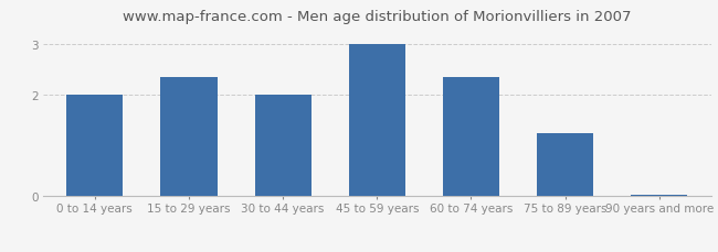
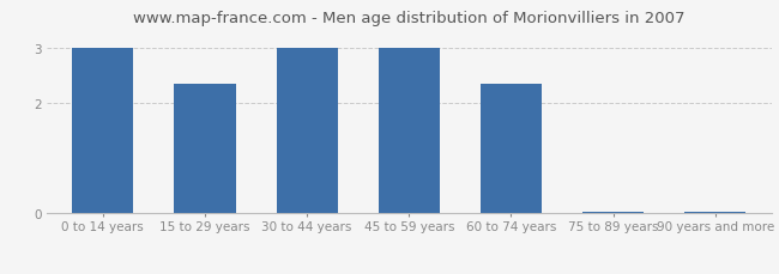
0 to 14 years: 2.00 -> 3.00
30 to 44 years: 2.00 -> 3.00
75 to 89 years: 1.25 -> 0.04
